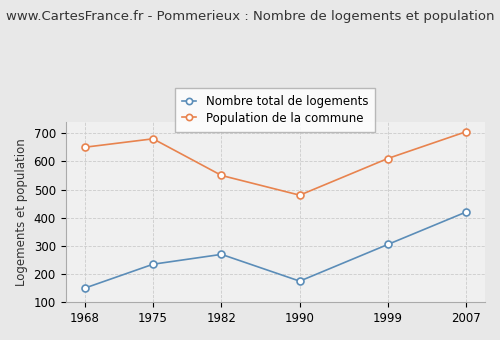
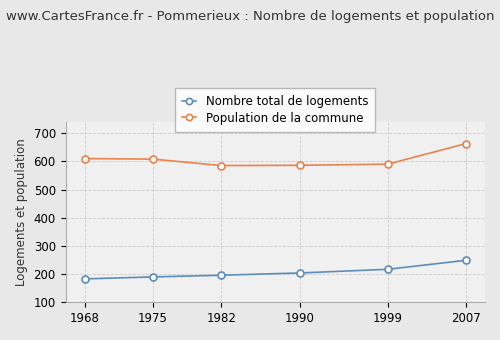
Nombre total de logements/1968: 150 -> 183
Population de la commune/1968: 650 -> 610
Nombre total de logements/1975: 235 -> 190
Population de la commune/1975: 680 -> 608
Nombre total de logements/1982: 270 -> 196
Population de la commune/1982: 550 -> 585
Nombre total de logements/1990: 175 -> 204
Population de la commune/1990: 480 -> 586
Nombre total de logements/1999: 305 -> 217
Population de la commune/1999: 610 -> 590
Nombre total de logements/2007: 420 -> 249
Population de la commune/2007: 705 -> 663
